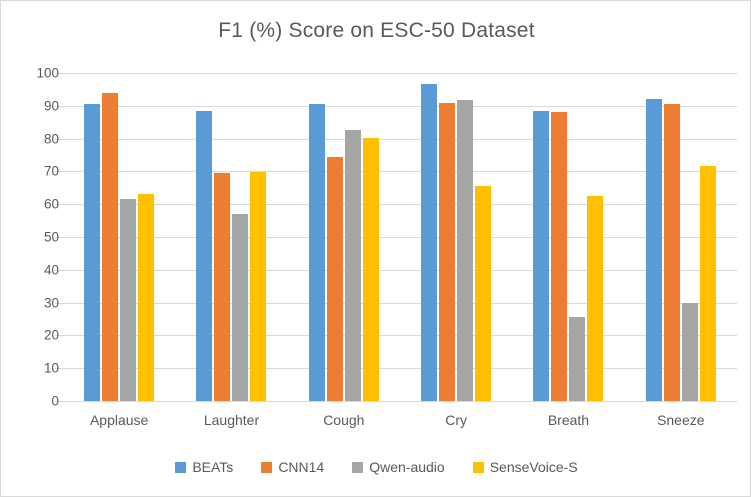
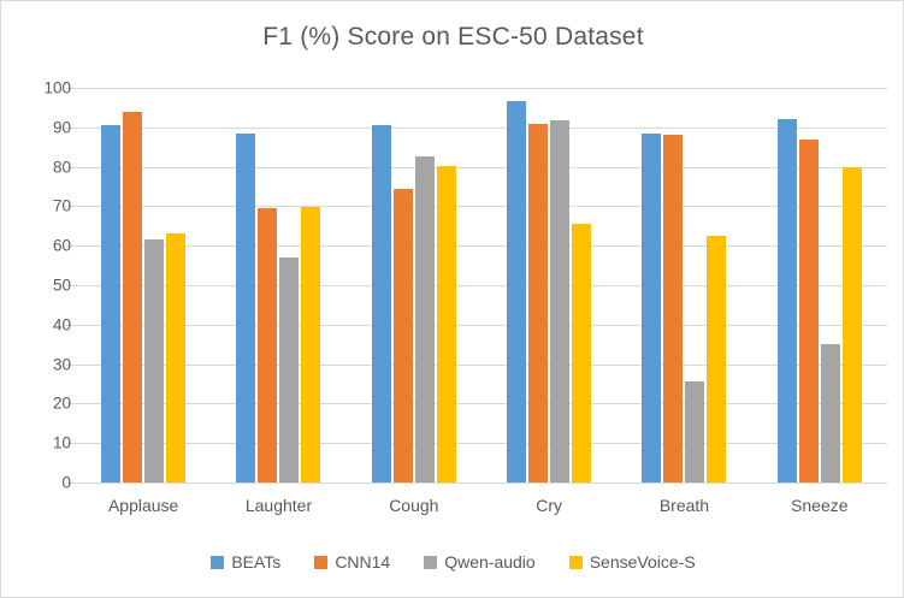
CNN14/Sneeze: 90 -> 87
Qwen-audio/Sneeze: 30 -> 35
SenseVoice-S/Sneeze: 72 -> 80
